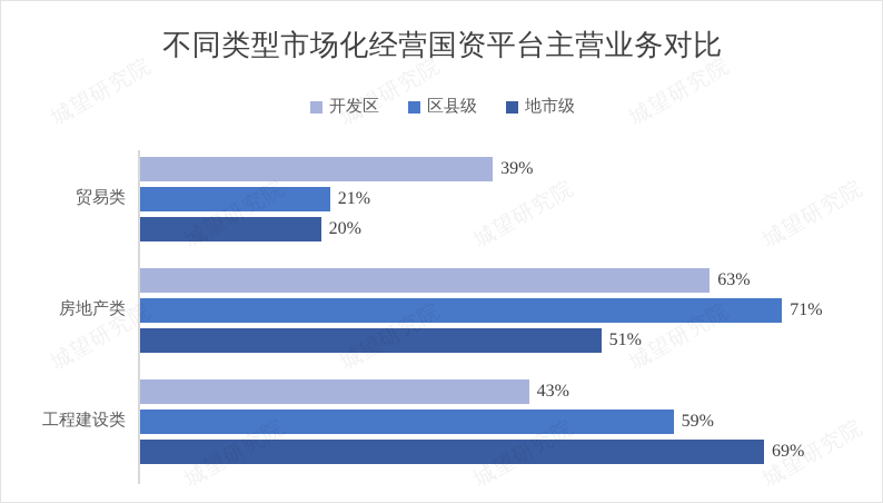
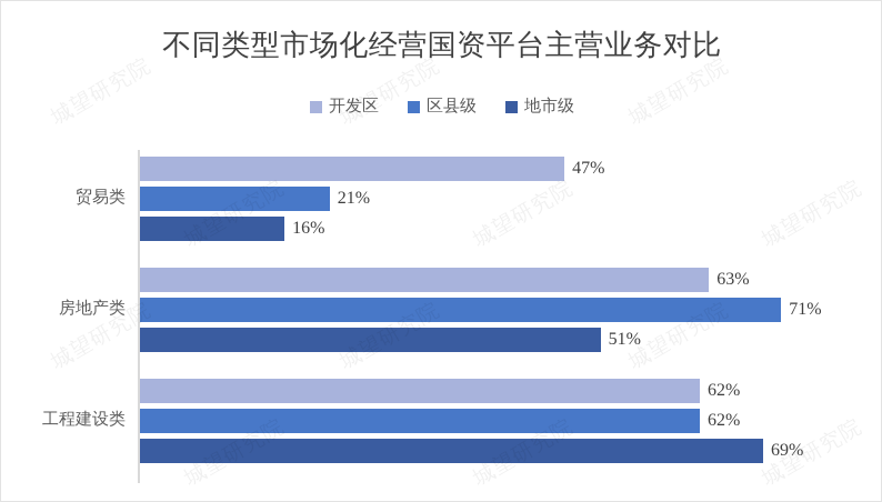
开发区/贸易类: 39% -> 47%
地市级/贸易类: 20% -> 16%
开发区/工程建设类: 43% -> 62%
区县级/工程建设类: 59% -> 62%
